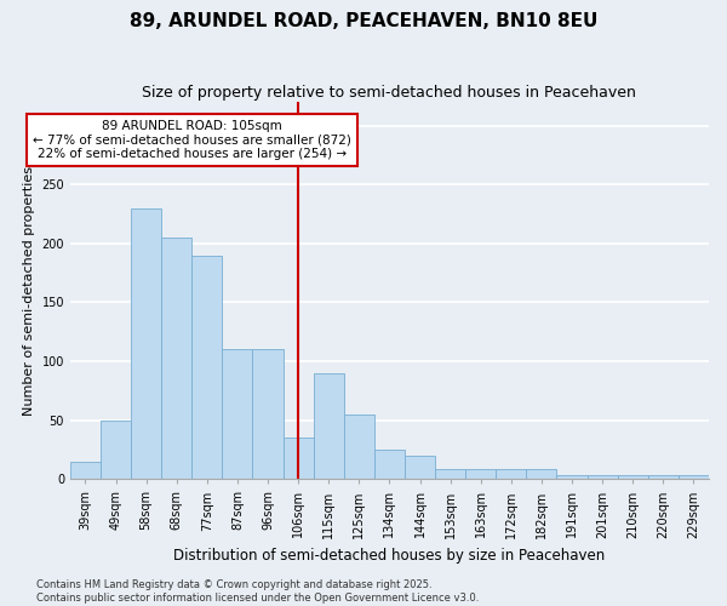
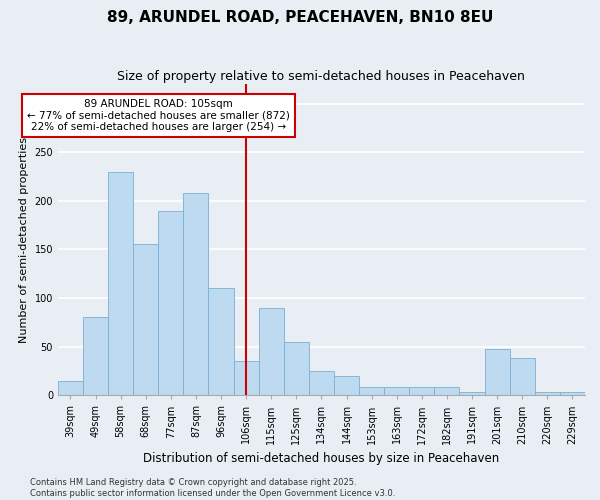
49sqm: 50 -> 80
68sqm: 205 -> 156
87sqm: 110 -> 208
201sqm: 3 -> 48
210sqm: 3 -> 38
